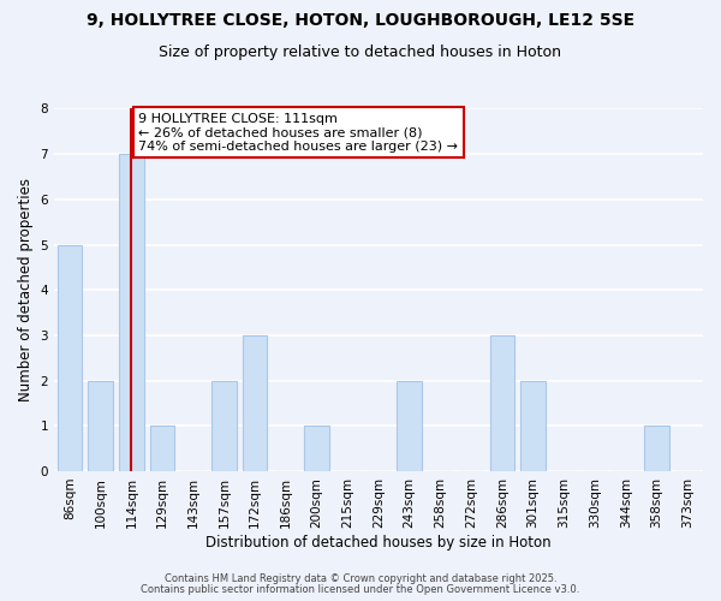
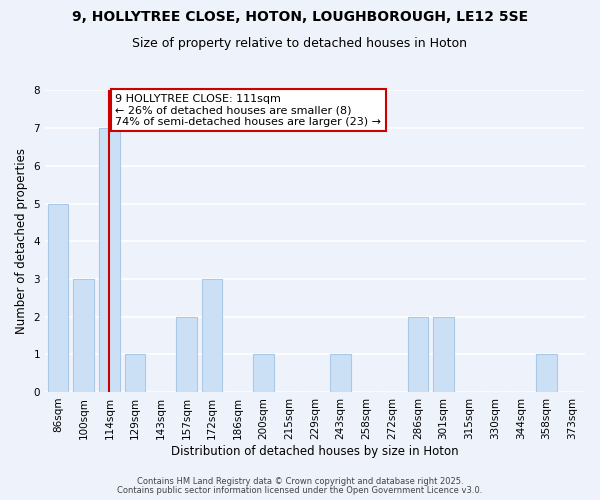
100sqm: 2 -> 3
243sqm: 2 -> 1
286sqm: 3 -> 2
